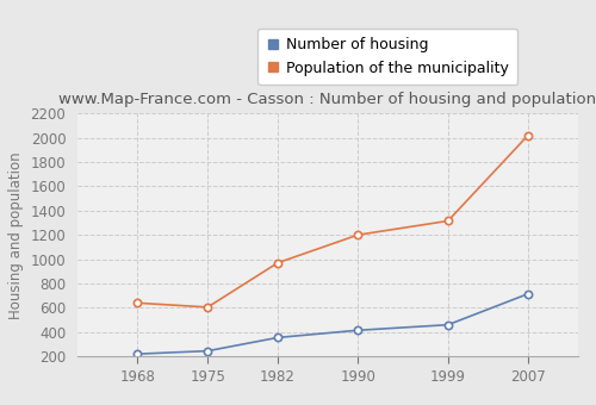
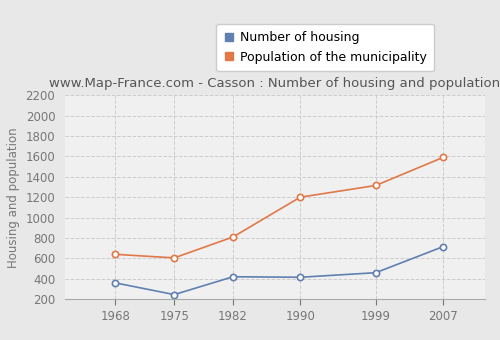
Number of housing/1968: 220 -> 360
Number of housing/1982: 360 -> 420
Population of the municipality/1982: 970 -> 810
Population of the municipality/2007: 2020 -> 1590
